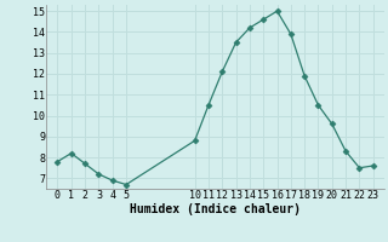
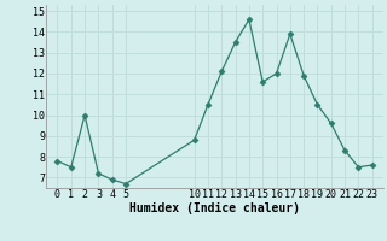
1: 8.2 -> 7.5
2: 7.7 -> 10.0
14: 14.2 -> 14.6
15: 14.6 -> 11.6
16: 15.0 -> 12.0
